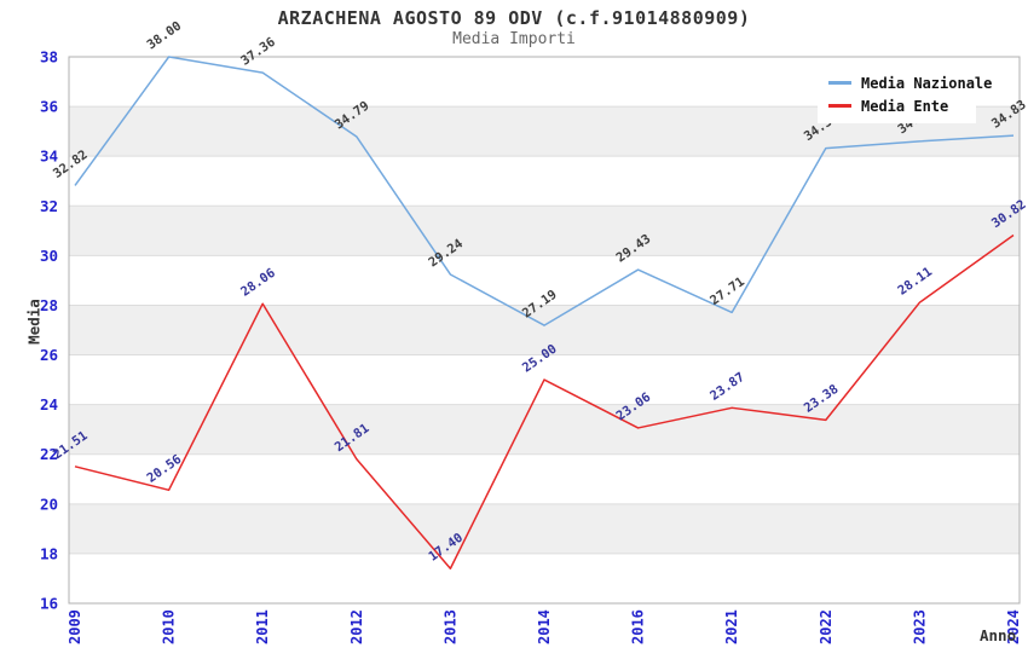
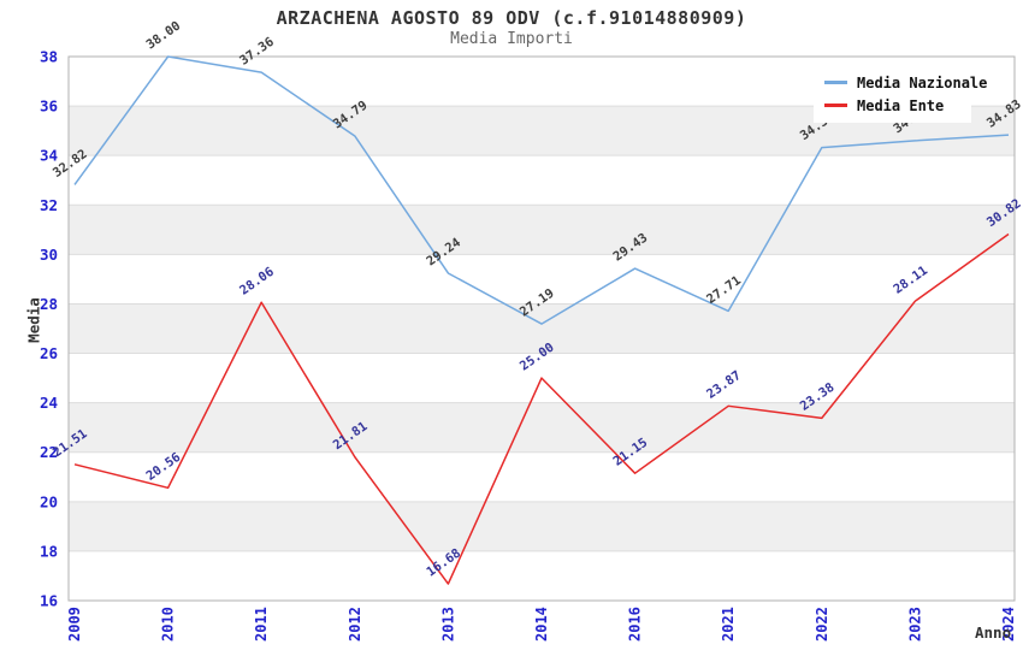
Media Ente/2013: 17.40 -> 16.68
Media Ente/2016: 23.06 -> 21.15
